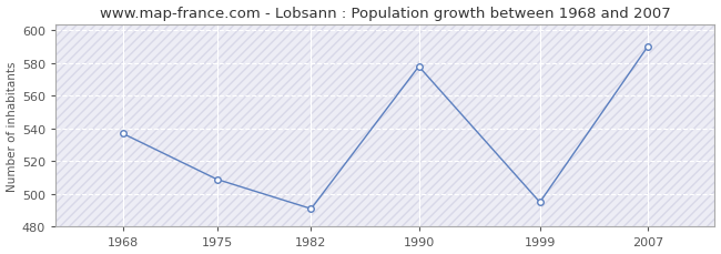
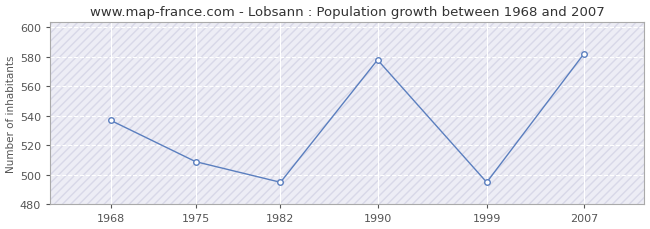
1982: 491 -> 495
2007: 590 -> 582
